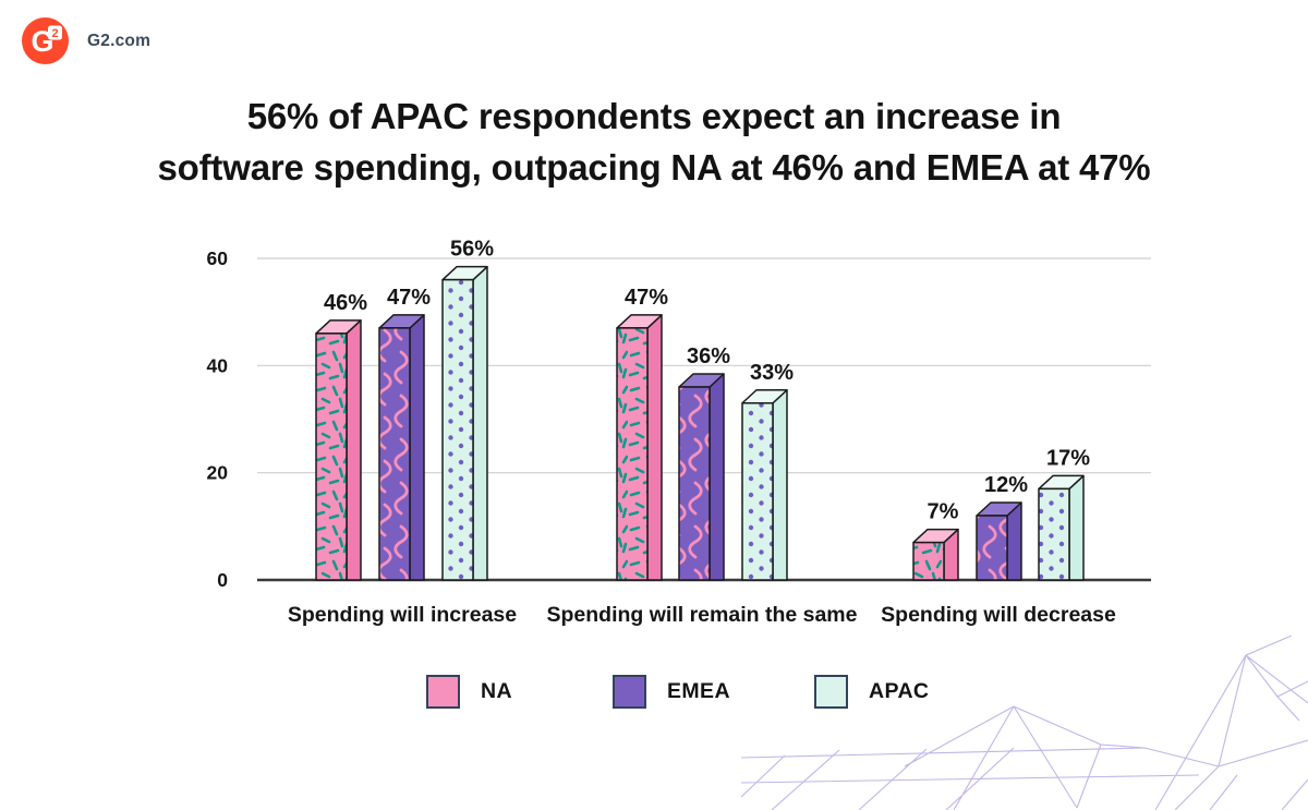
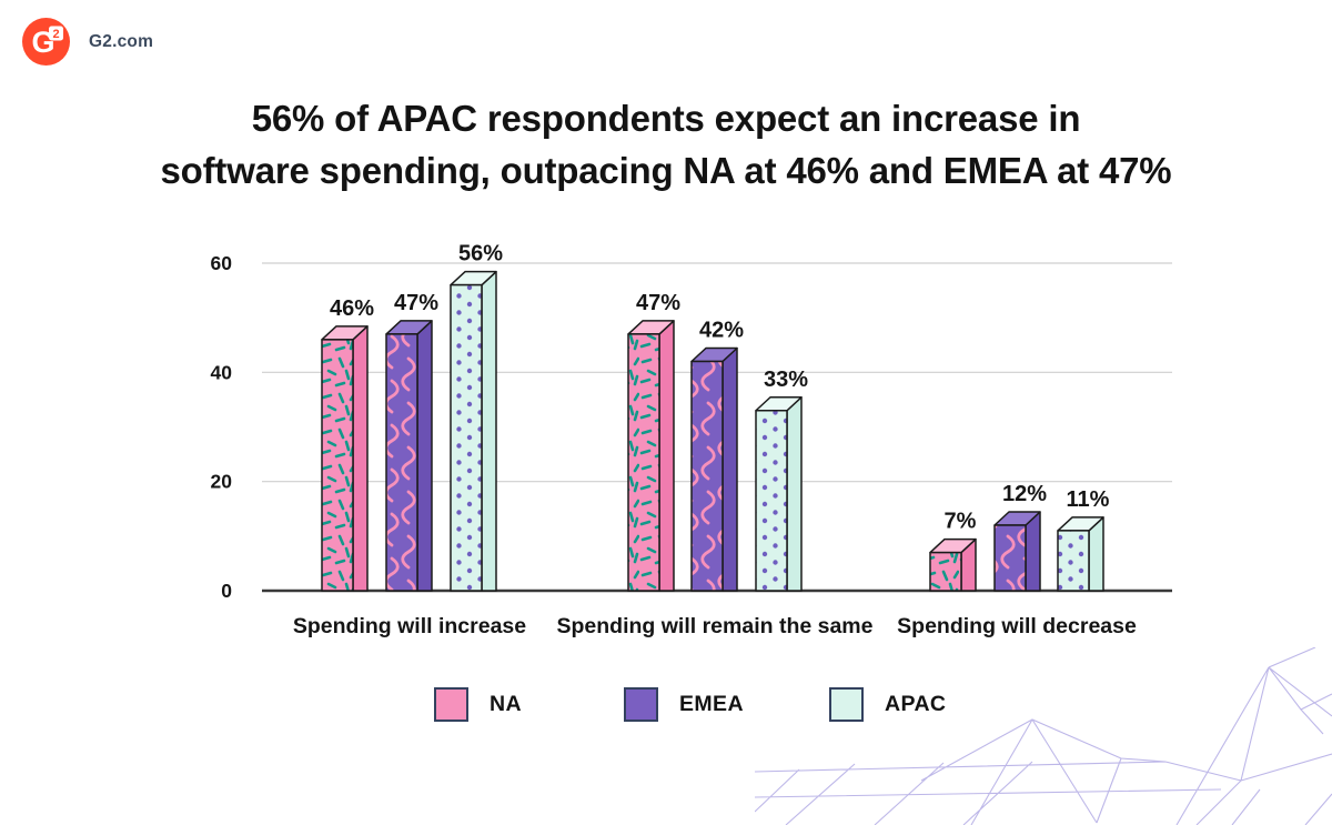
EMEA/Spending will remain the same: 36% -> 42%
APAC/Spending will decrease: 17% -> 11%
